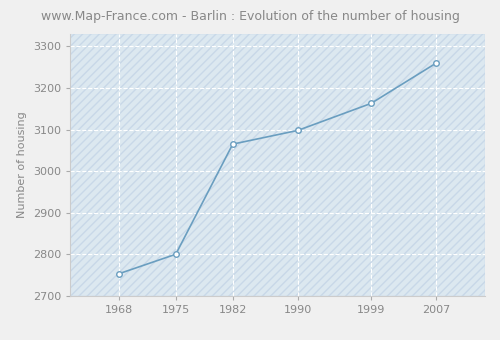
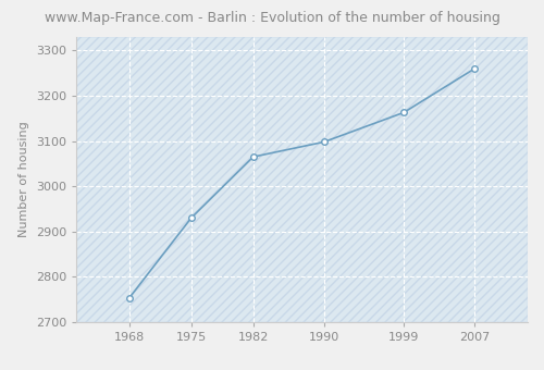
1975: 2800 -> 2930
